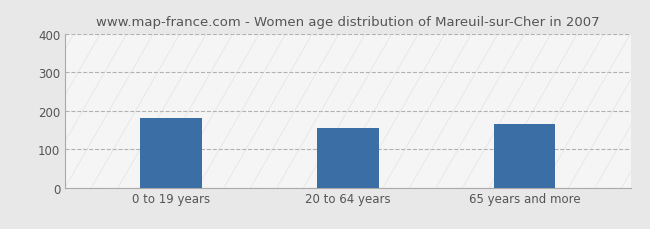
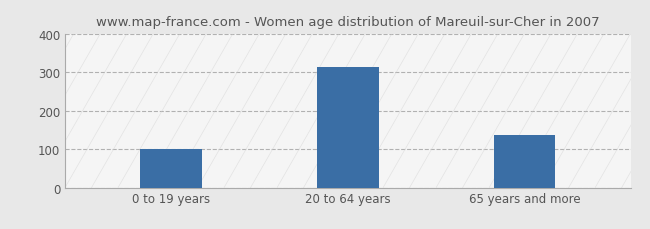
0 to 19 years: 180 -> 100
20 to 64 years: 155 -> 313
65 years and more: 165 -> 136
